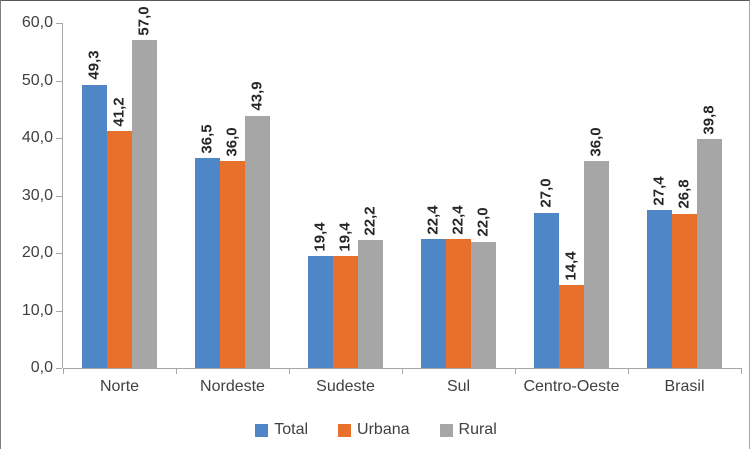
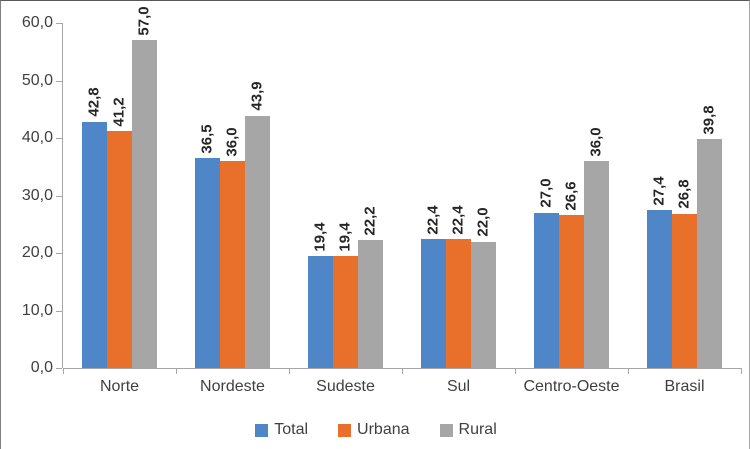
Total/Norte: 49,3 -> 42,8
Urbana/Centro-Oeste: 14,4 -> 26,6
